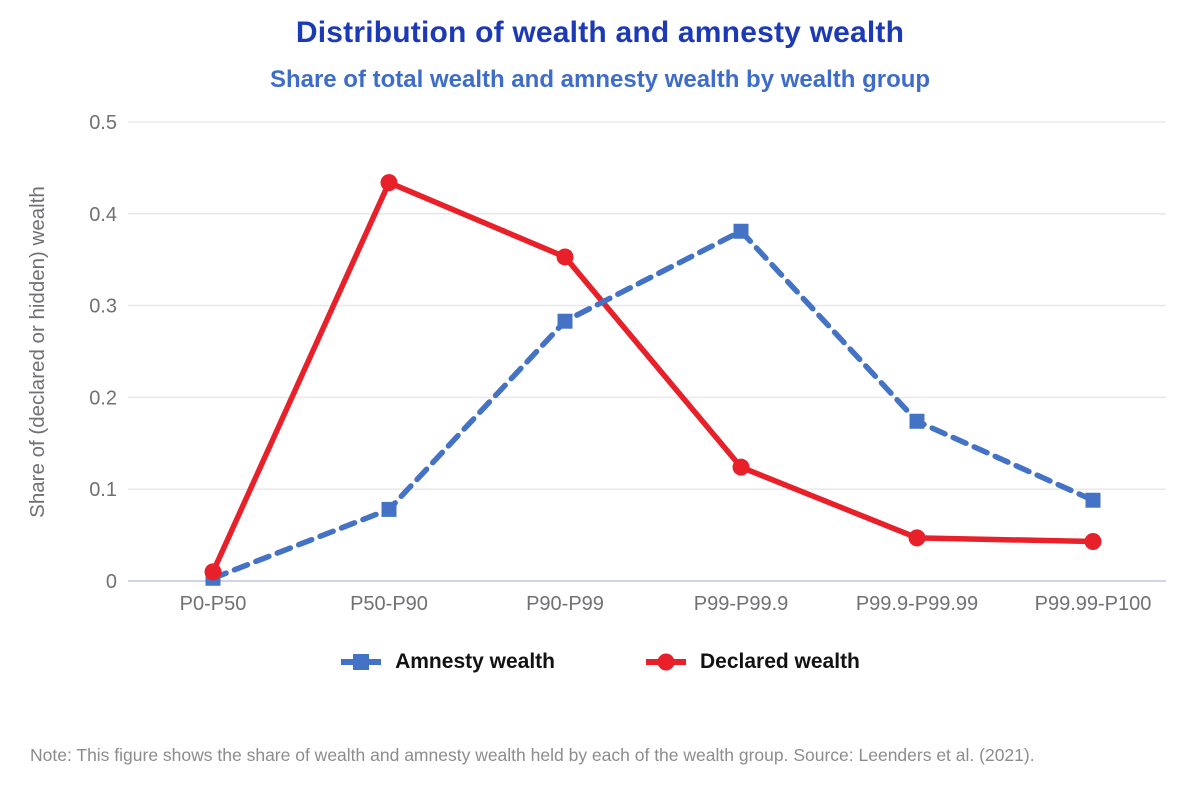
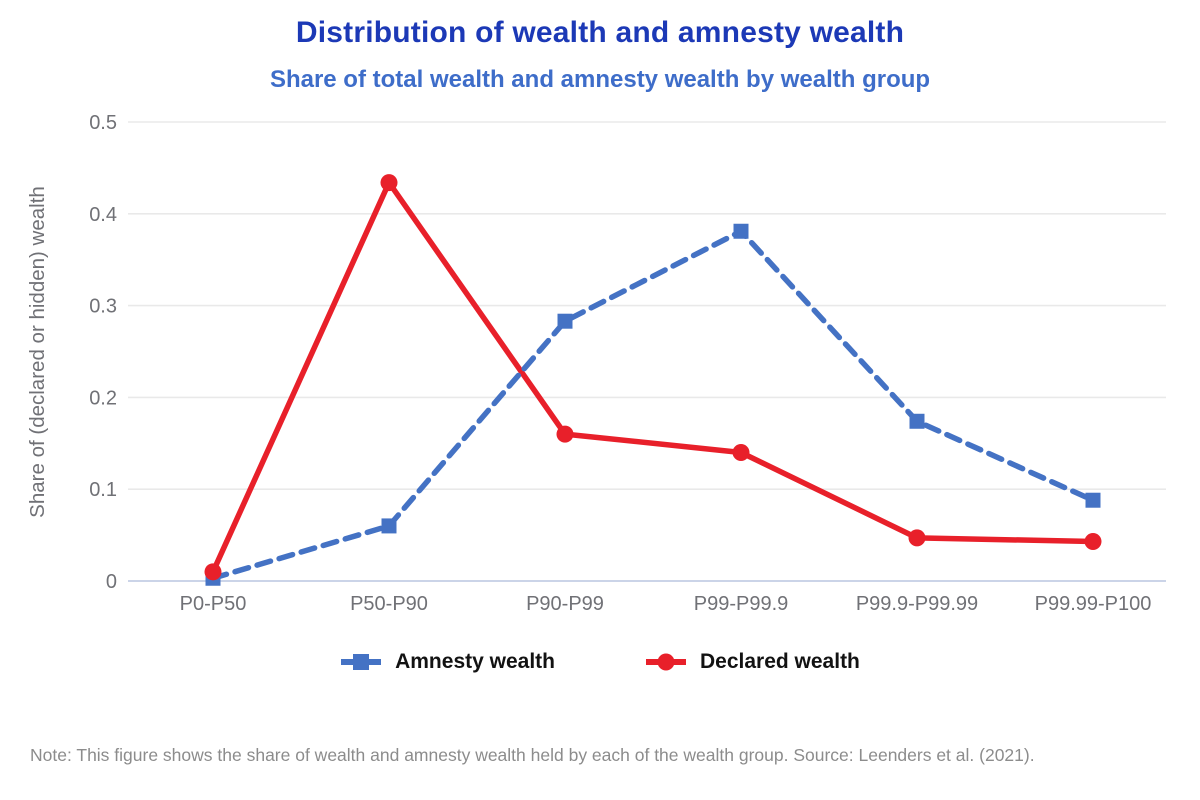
Amnesty wealth/P50-P90: 0.08 -> 0.06
Declared wealth/P90-P99: 0.35 -> 0.16
Declared wealth/P99-P99.9: 0.12 -> 0.14
